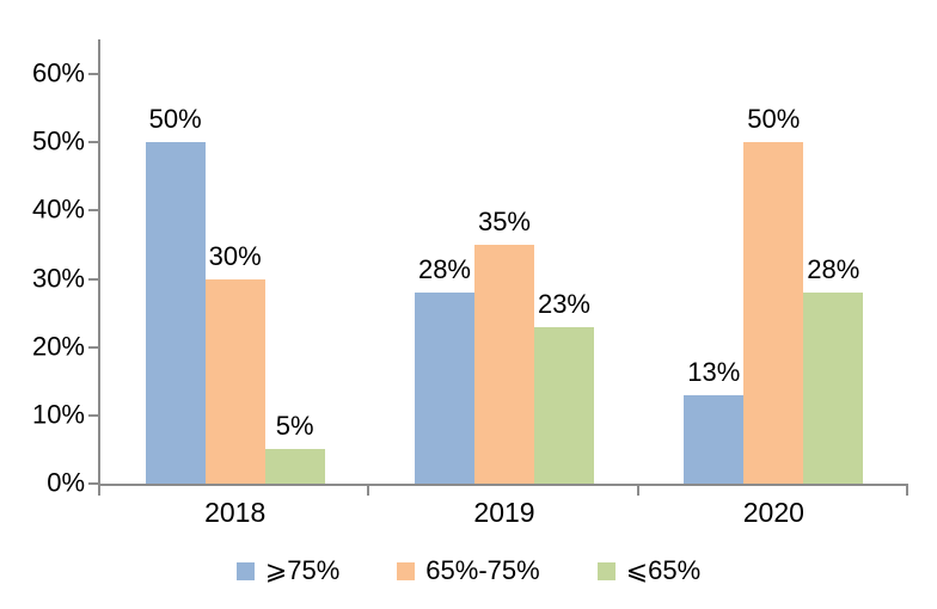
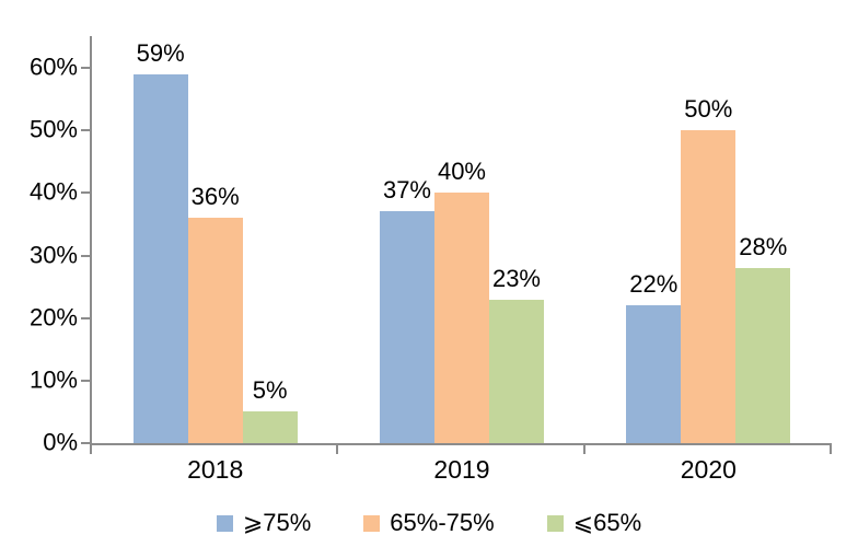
⩾75%/2018: 50% -> 59%
65%-75%/2018: 30% -> 36%
⩾75%/2019: 28% -> 37%
65%-75%/2019: 35% -> 40%
⩾75%/2020: 13% -> 22%
